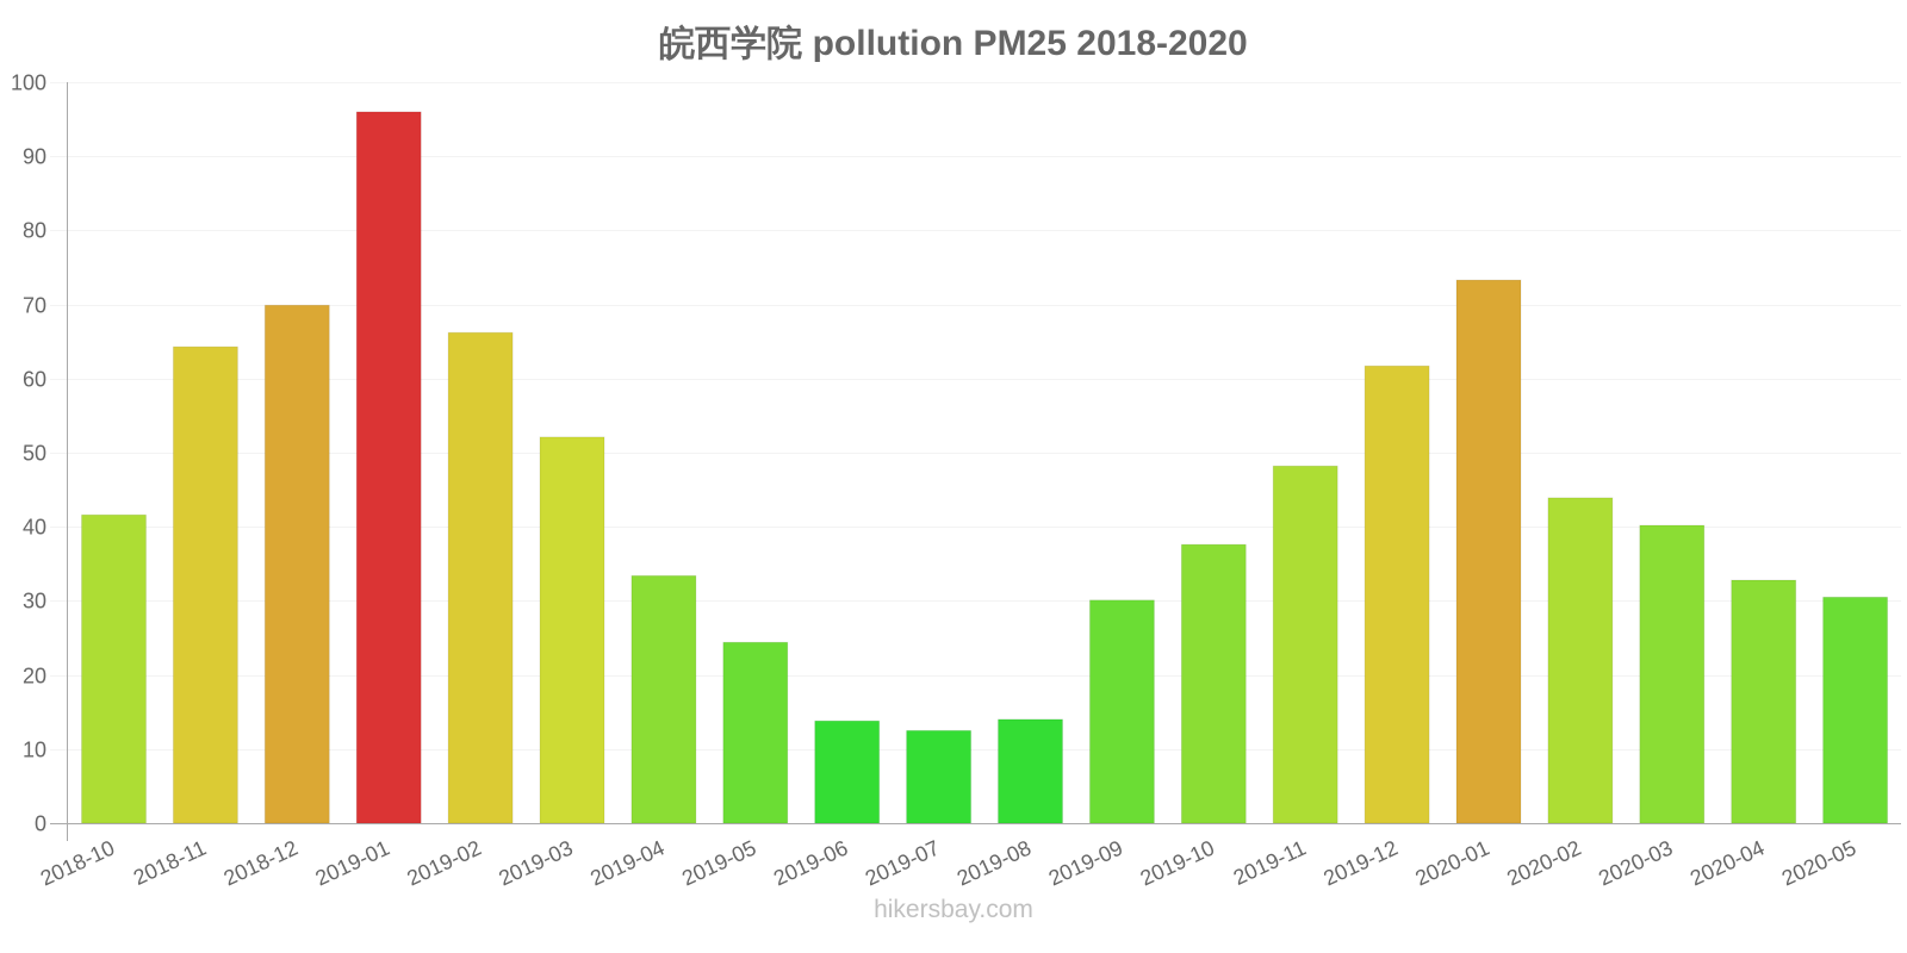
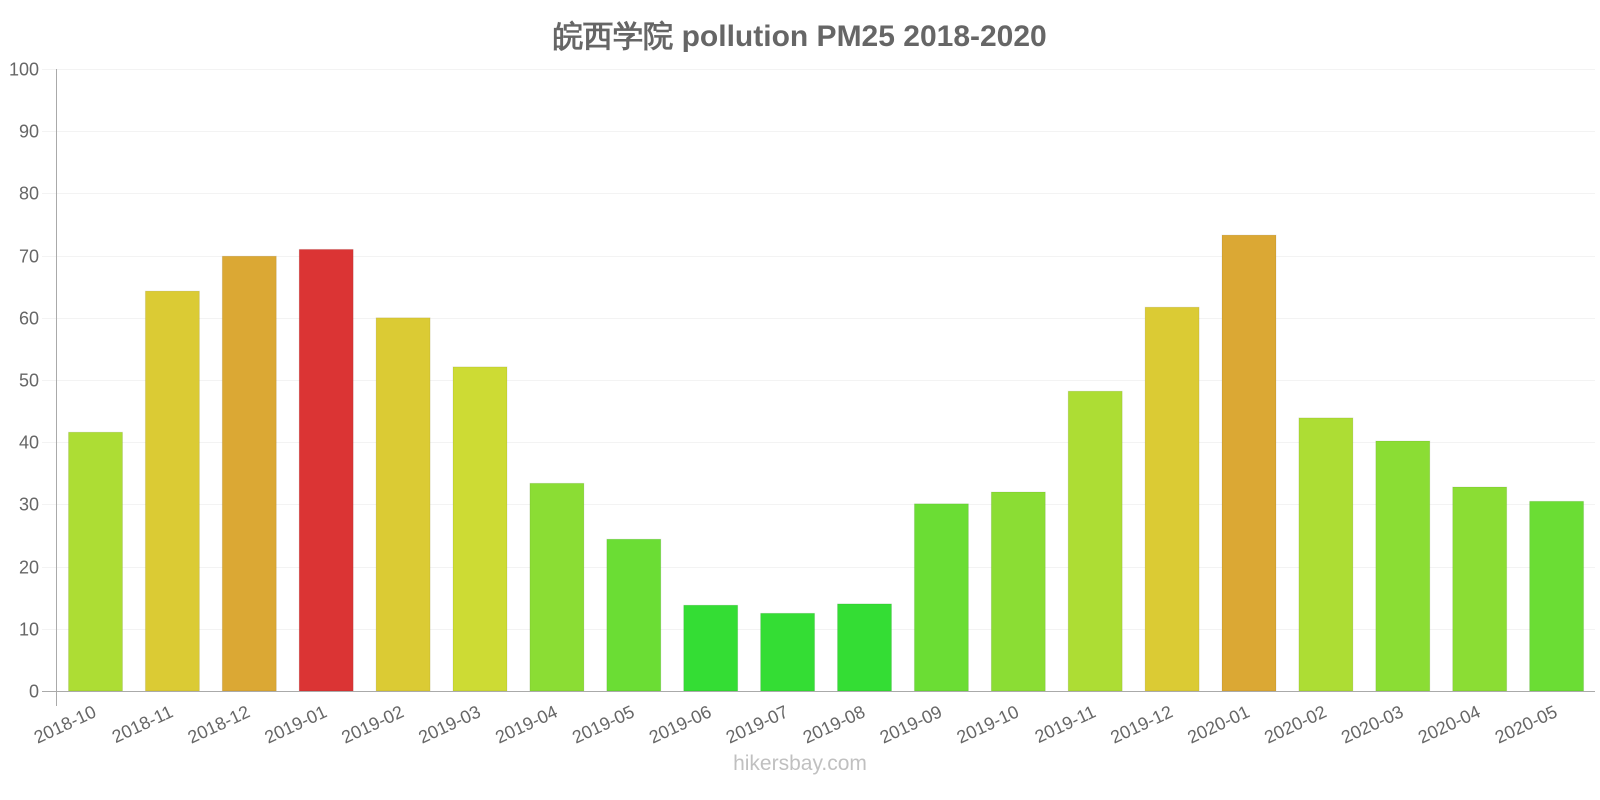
2019-01: 96 -> 71
2019-02: 66 -> 60
2019-10: 38 -> 32
